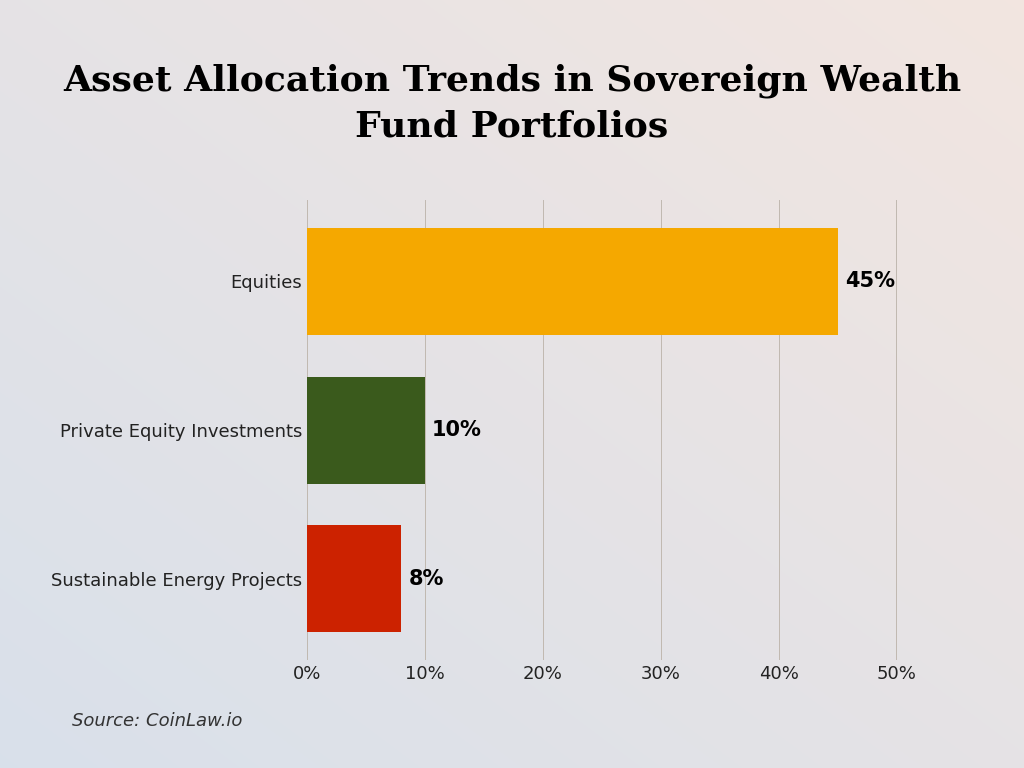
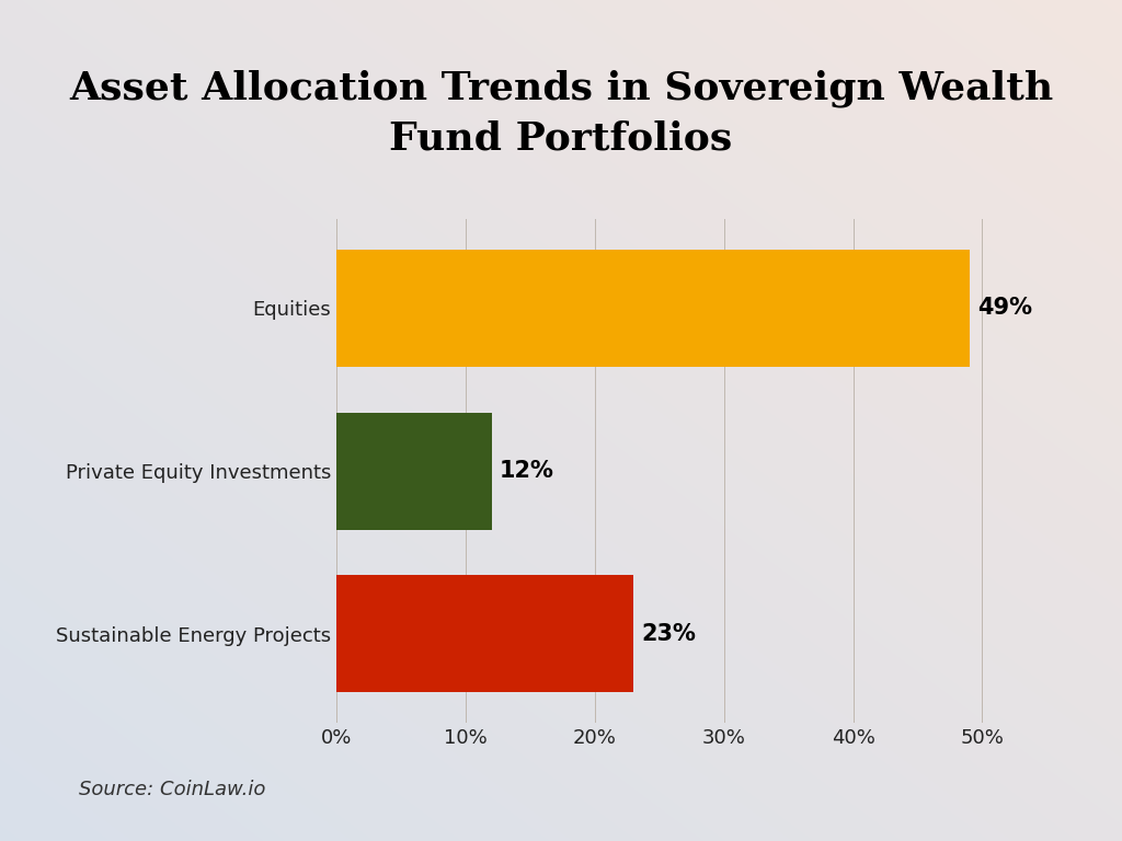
Equities: 45% -> 49%
Private Equity Investments: 10% -> 12%
Sustainable Energy Projects: 8% -> 23%
